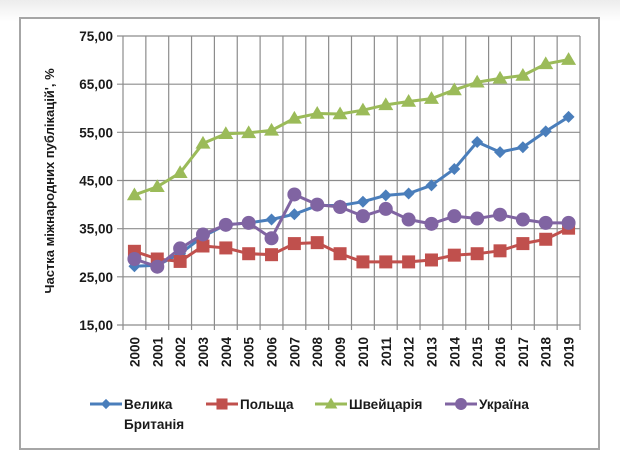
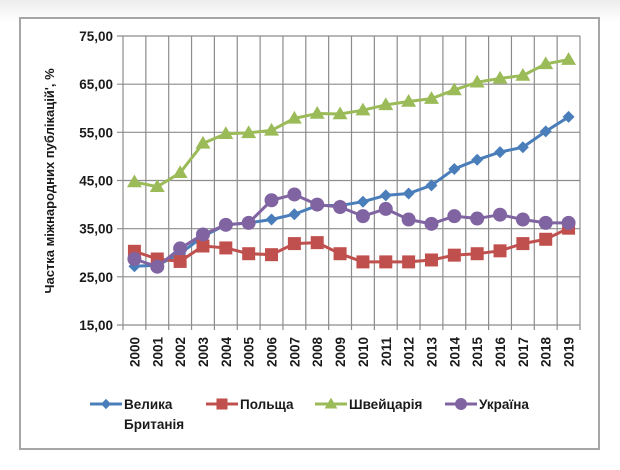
Швейцарія/2000: 42 -> 45
Україна/2006: 33 -> 41
Велика Британія/2015: 53 -> 49
